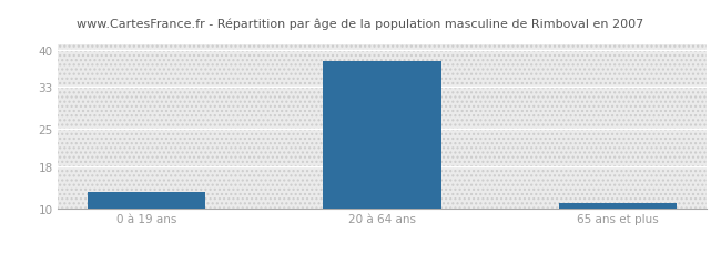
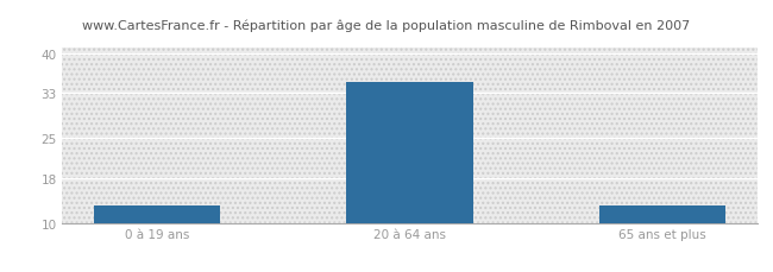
20 à 64 ans: 38 -> 35
65 ans et plus: 11 -> 13
